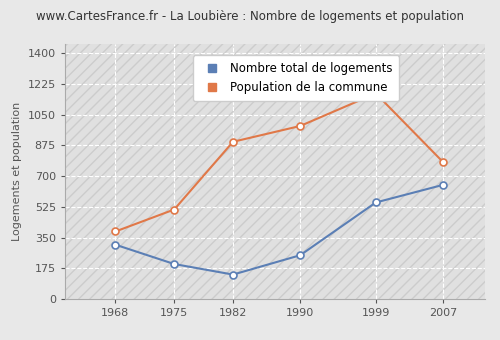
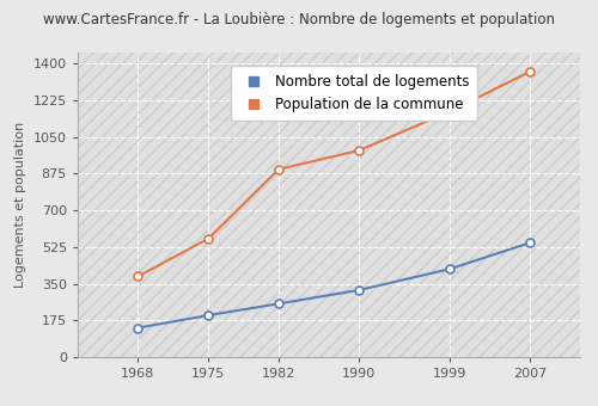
Nombre total de logements/1968: 310 -> 140
Population de la commune/1975: 510 -> 560
Nombre total de logements/1982: 140 -> 260
Nombre total de logements/1990: 250 -> 320
Nombre total de logements/1999: 550 -> 420
Nombre total de logements/2007: 650 -> 540
Population de la commune/2007: 780 -> 1360
